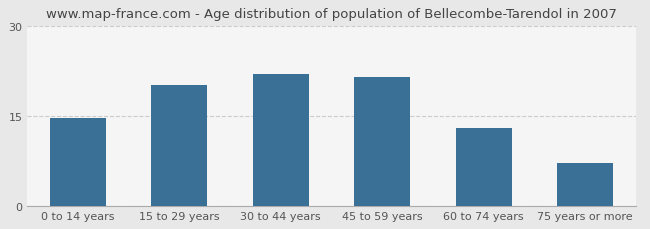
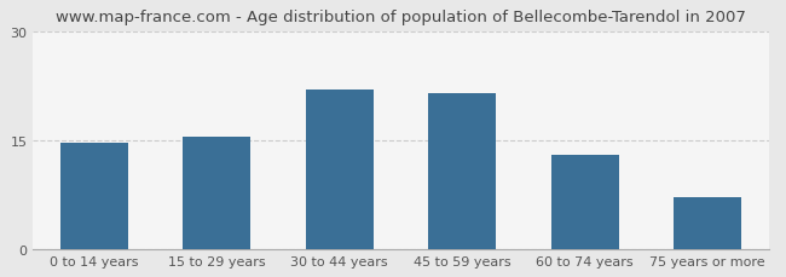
15 to 29 years: 20.2 -> 15.5
